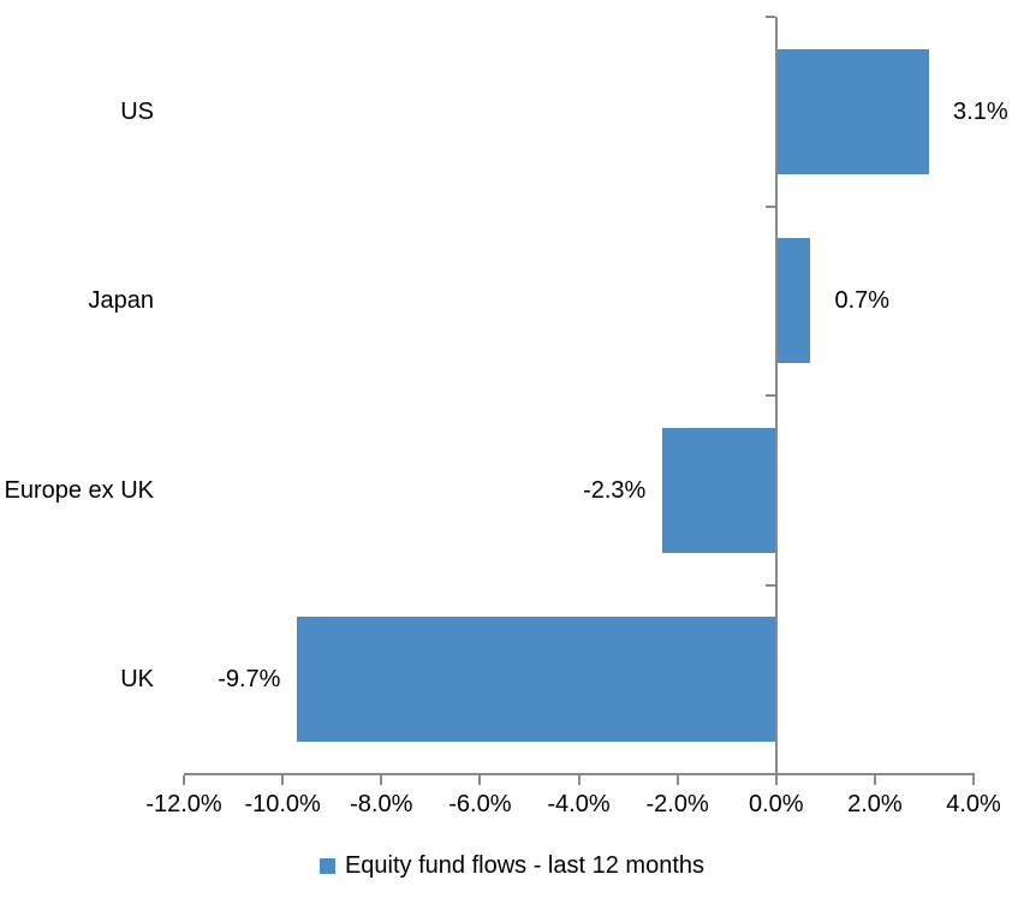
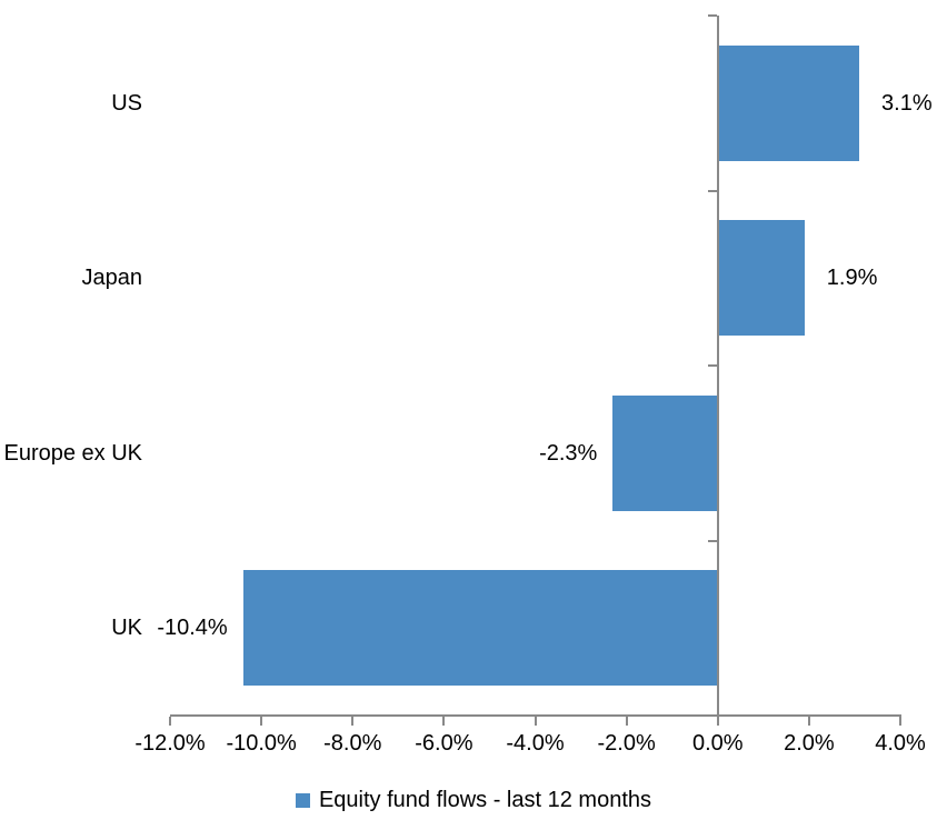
Japan: 0.7% -> 1.9%
UK: -9.7% -> -10.4%
